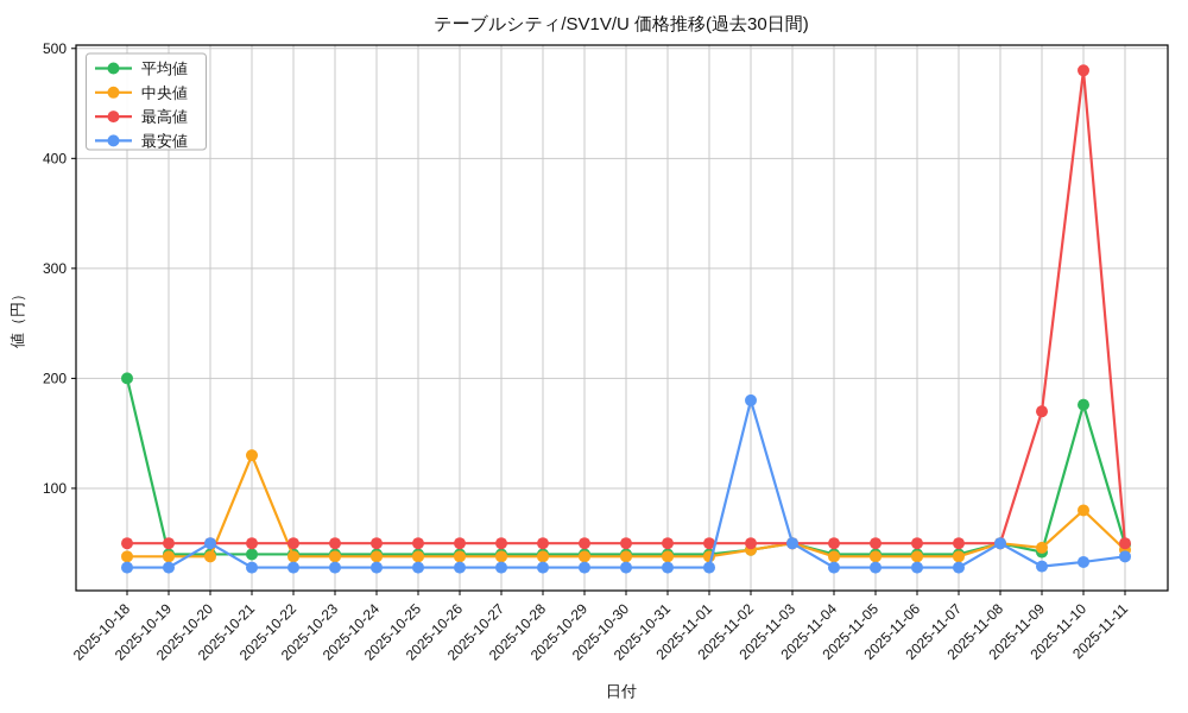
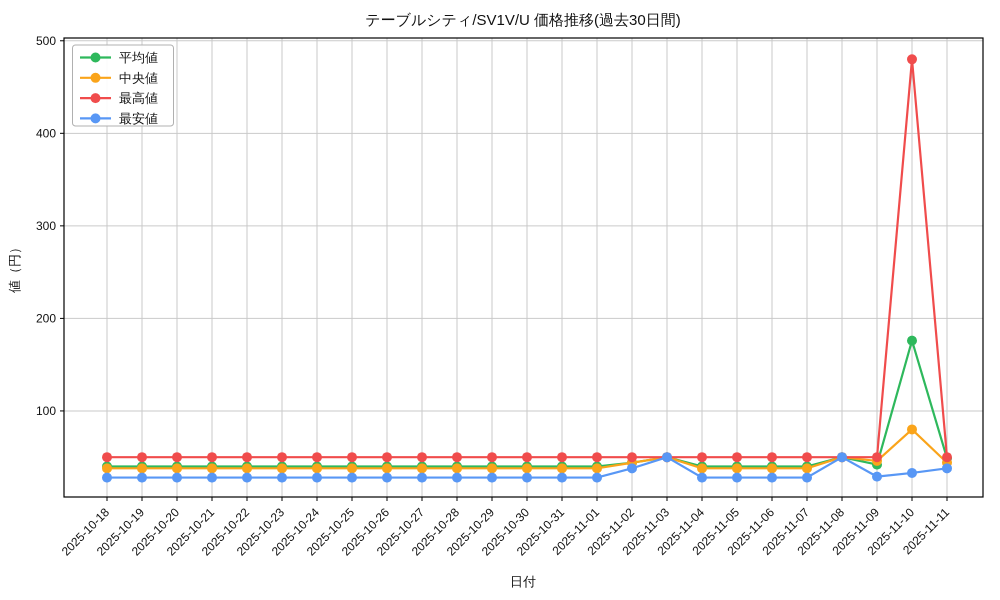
平均値/2025-10-18: 200 -> 40
最安値/2025-10-20: 50 -> 30
中央値/2025-10-21: 130 -> 40
最安値/2025-11-02: 180 -> 40
最高値/2025-11-09: 170 -> 50
